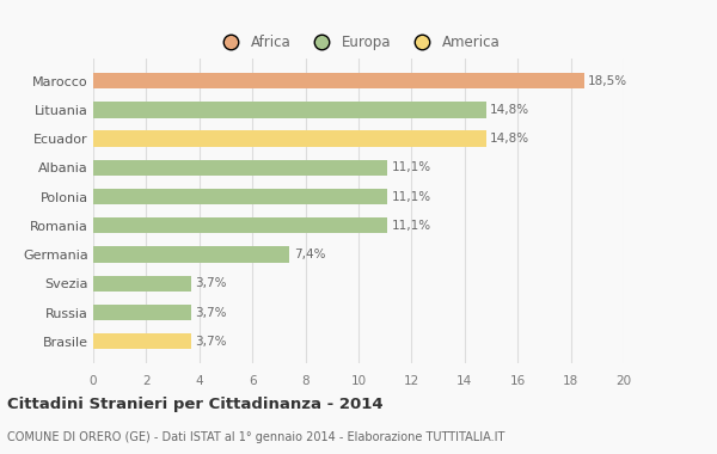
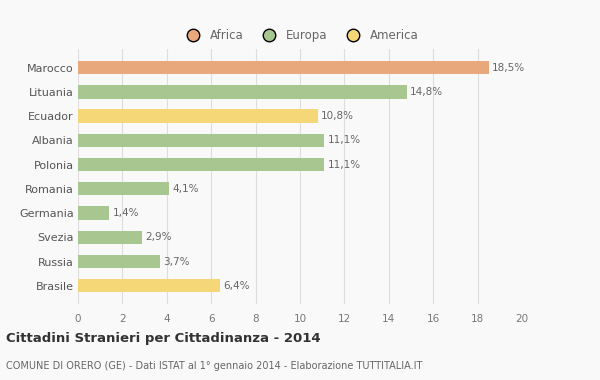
Ecuador: 14,8% -> 10,8%
Romania: 11,1% -> 4,1%
Germania: 7,4% -> 1,4%
Svezia: 3,7% -> 2,9%
Brasile: 3,7% -> 6,4%
